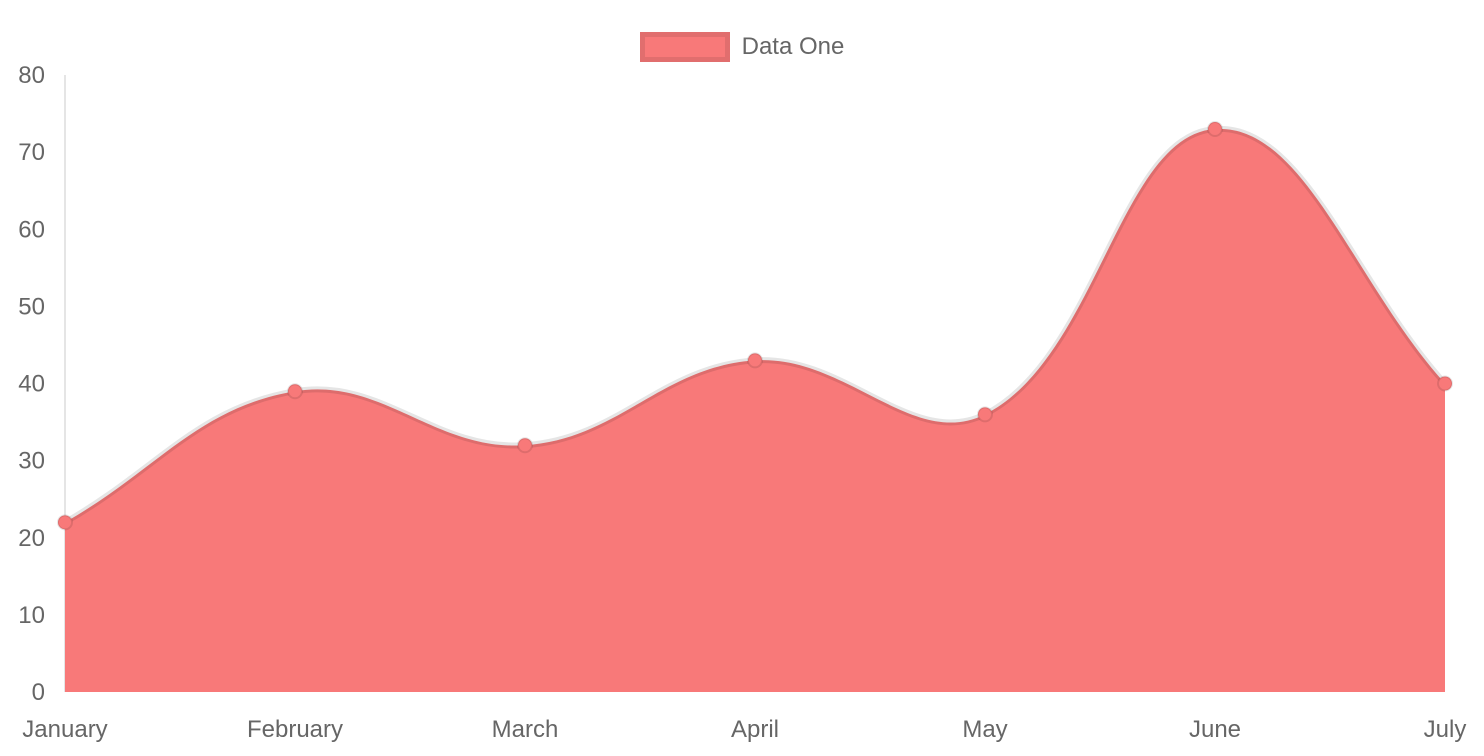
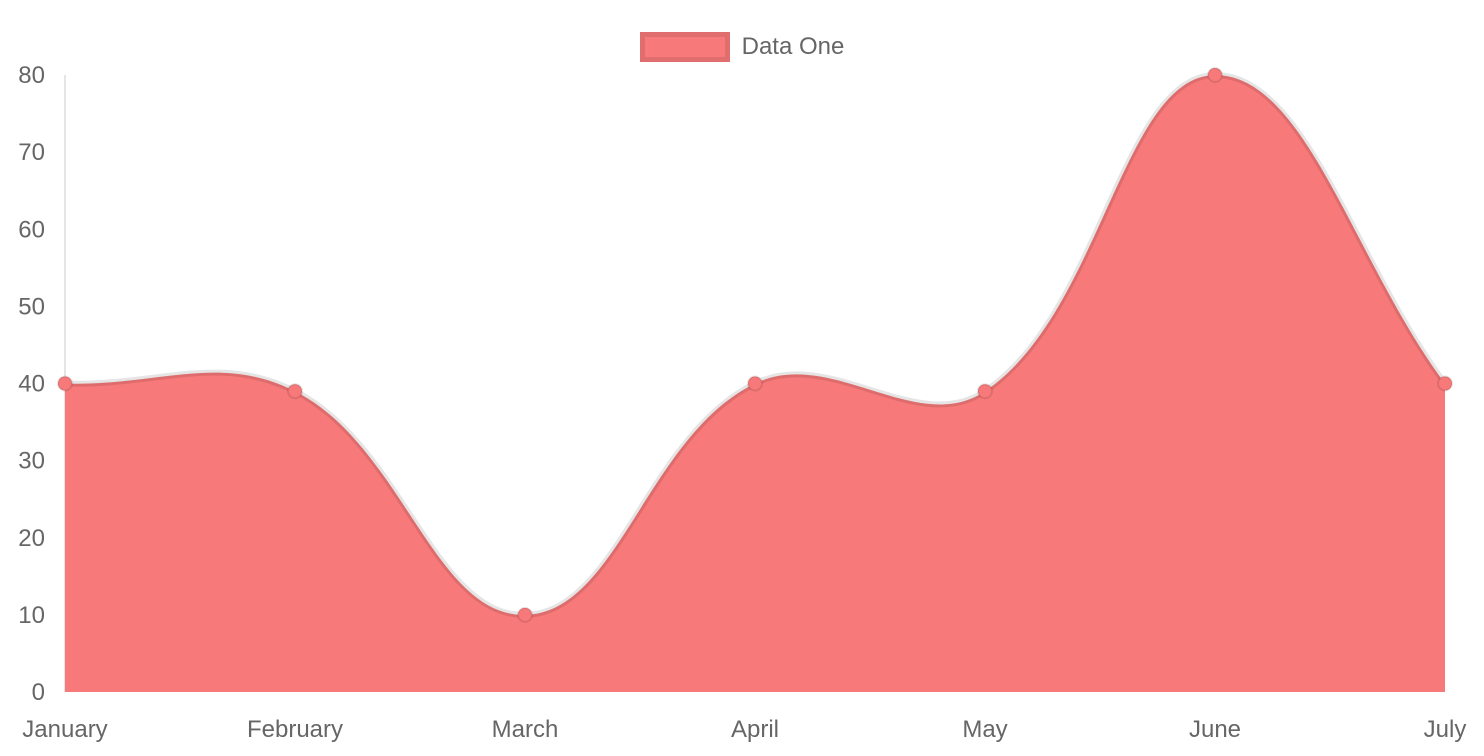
January: 22 -> 40
March: 32 -> 10
April: 43 -> 40
May: 36 -> 39
June: 73 -> 80
